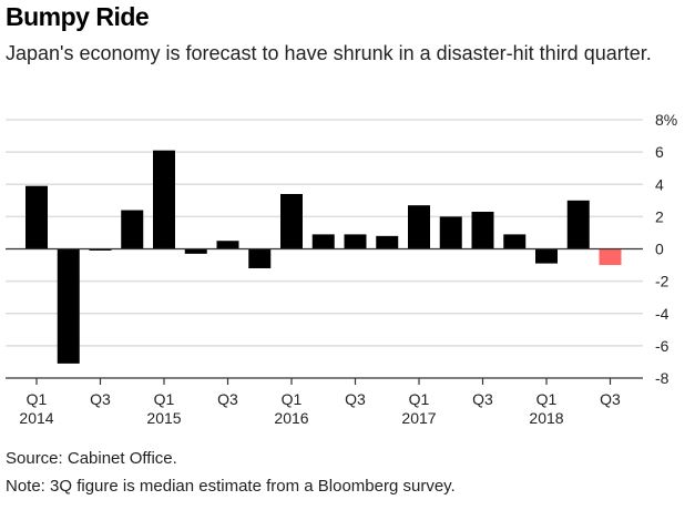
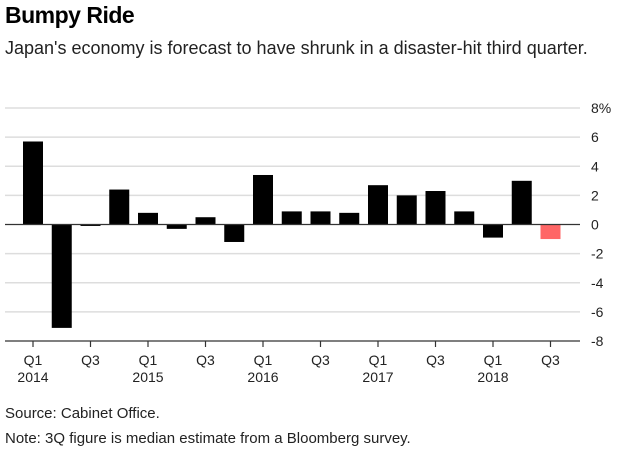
Q1 2014: 3.9% -> 5.7%
Q1 2015: 6.1% -> 0.8%
